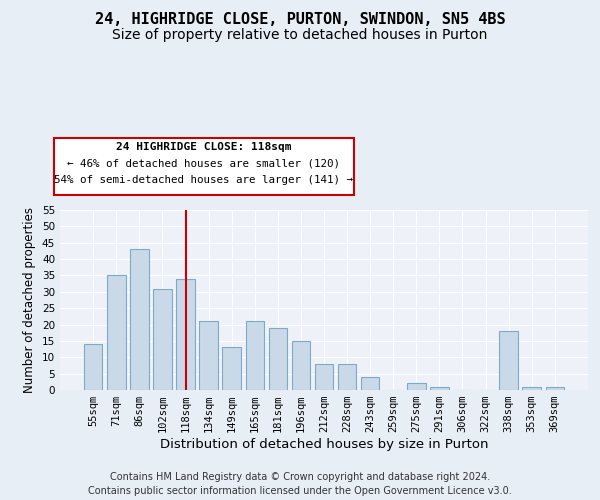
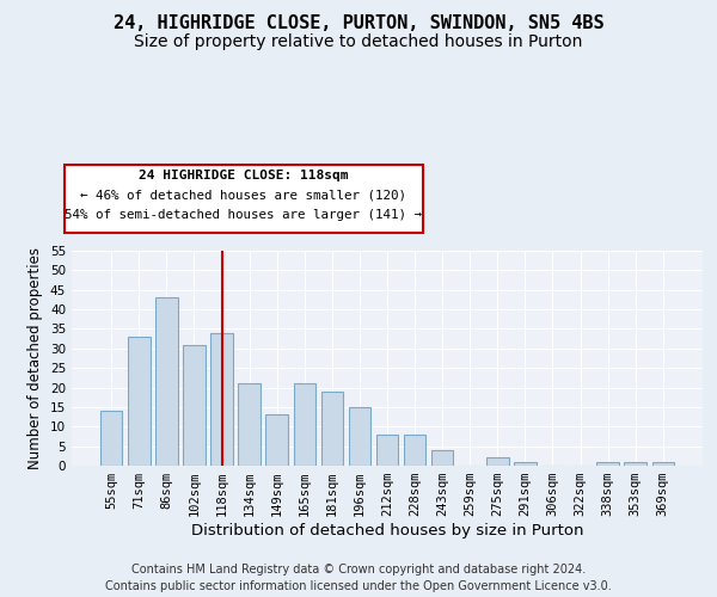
71sqm: 35 -> 33
338sqm: 18 -> 1
